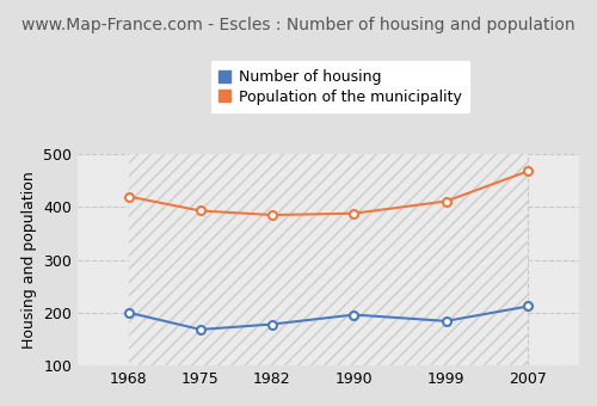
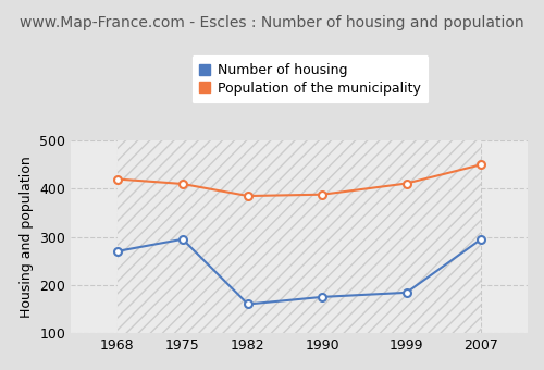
Number of housing/1968: 200 -> 270
Number of housing/1975: 168 -> 295
Population of the municipality/1975: 393 -> 410
Number of housing/1982: 178 -> 160
Number of housing/1990: 196 -> 175
Number of housing/2007: 212 -> 295
Population of the municipality/2007: 468 -> 450
